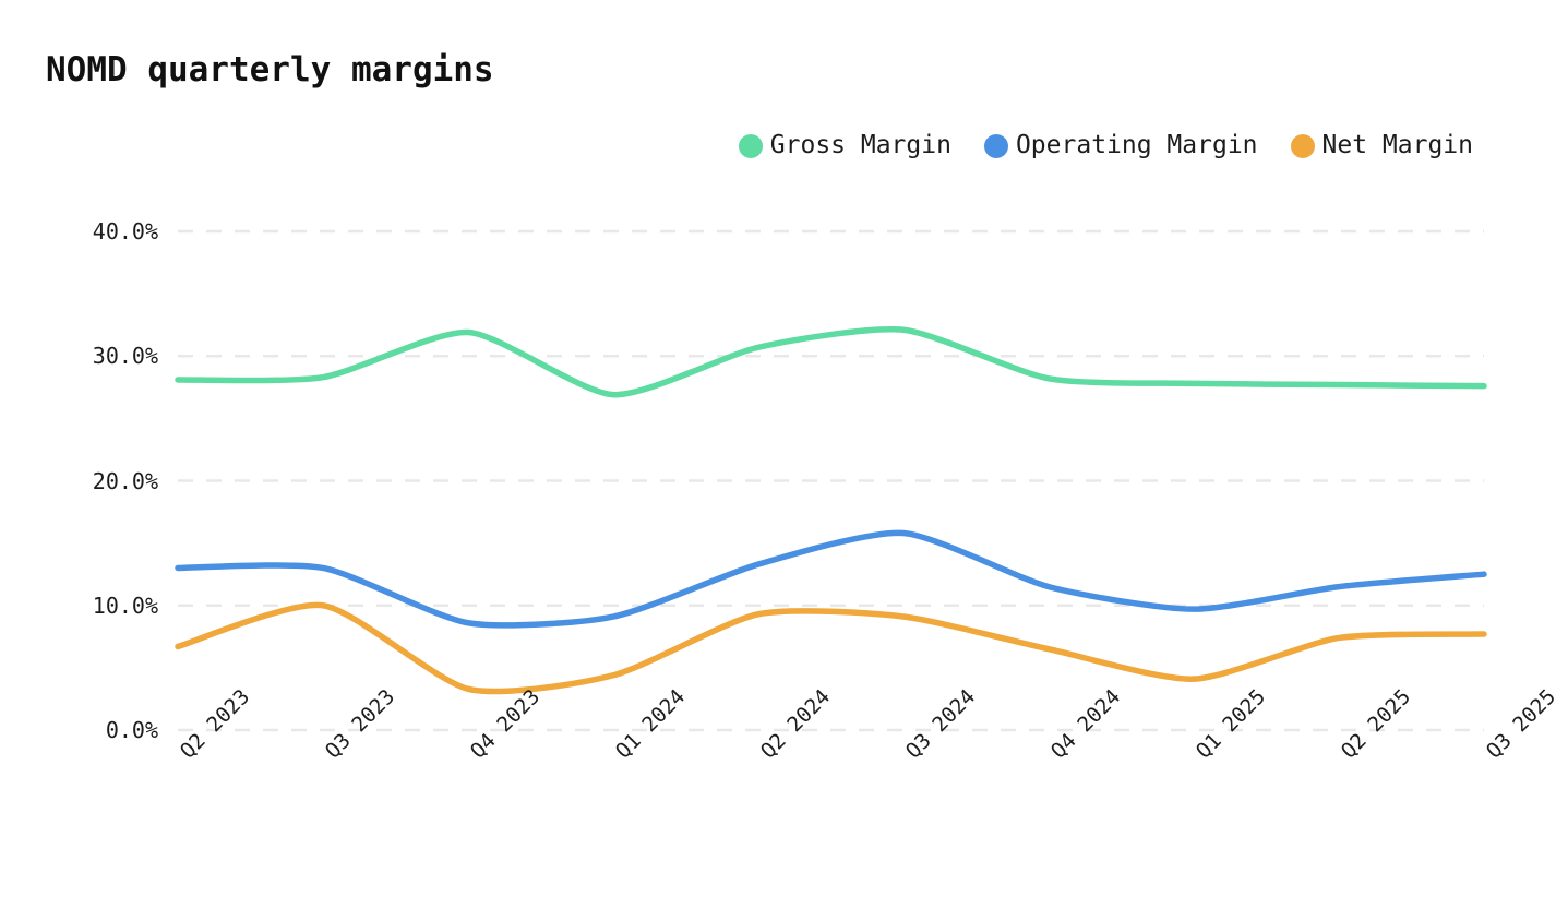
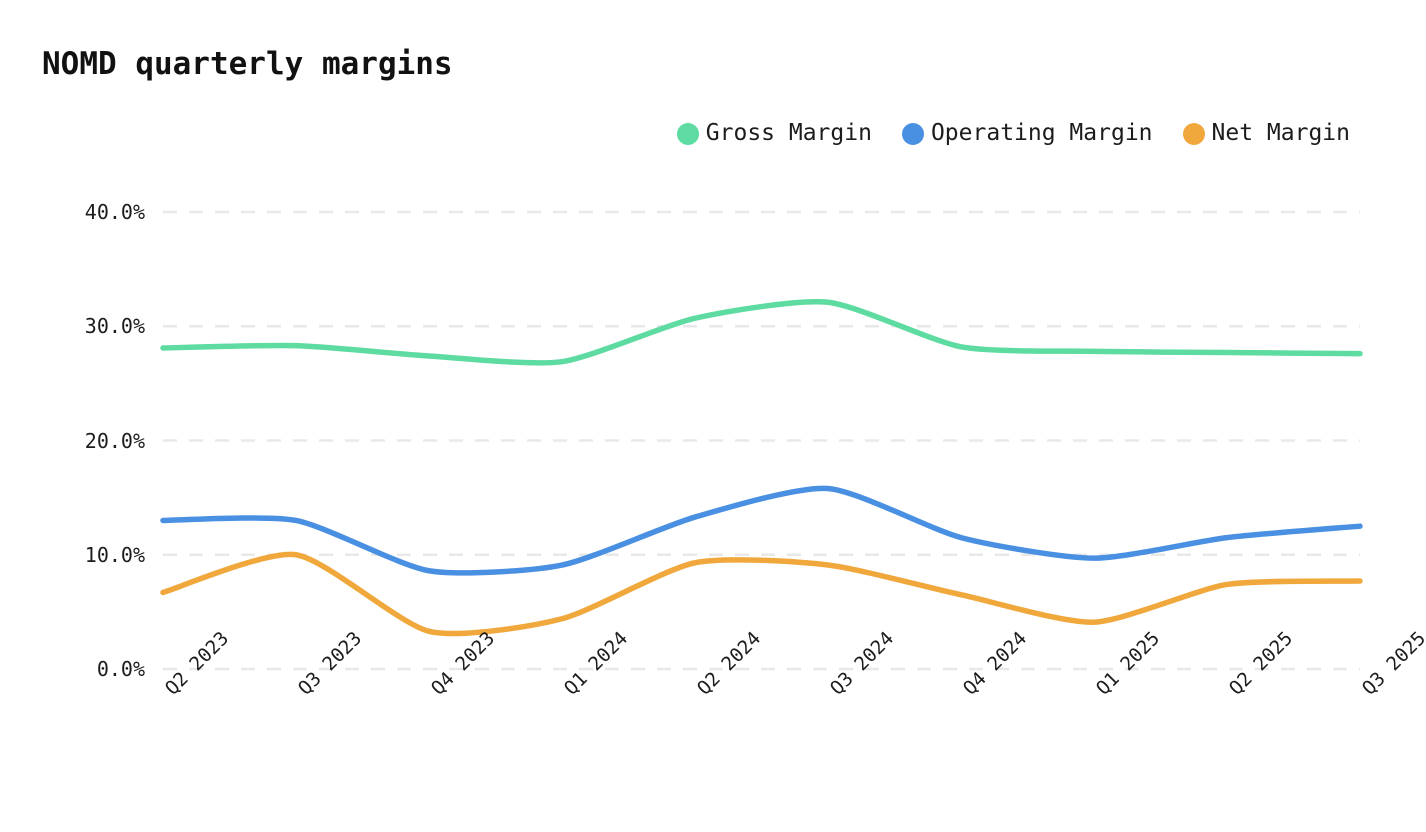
Gross Margin/Q4 2023: 31.9% -> 27.4%
